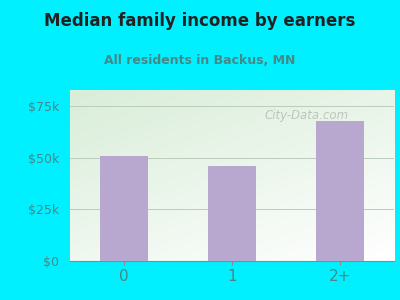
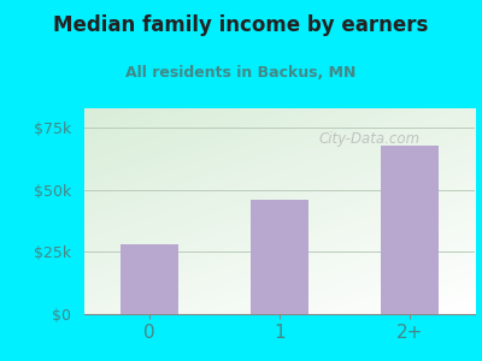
0: $51k -> $28k
